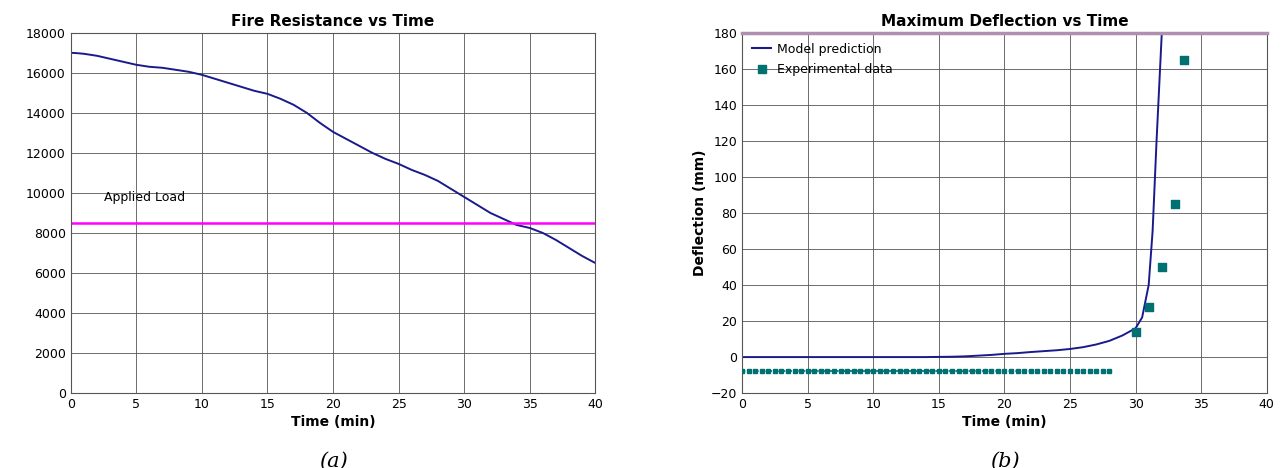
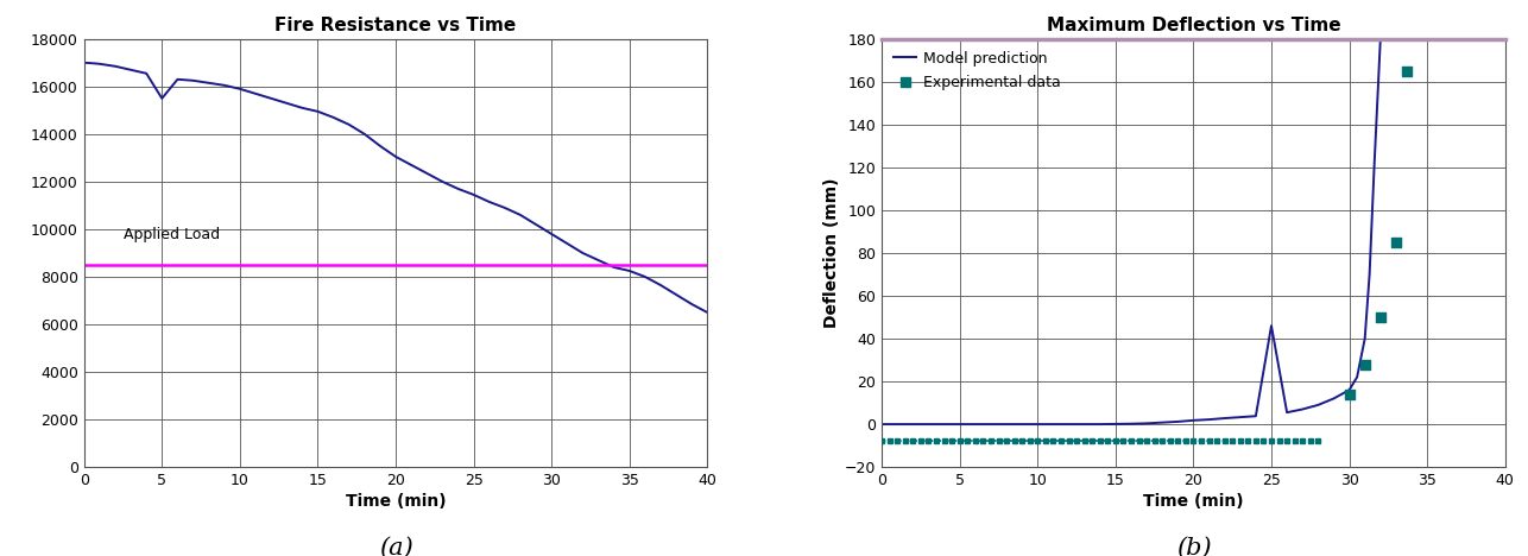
Fire Resistance vs Time/5: 16400 -> 15500
Maximum Deflection vs Time/Model prediction/25: 4 -> 46
